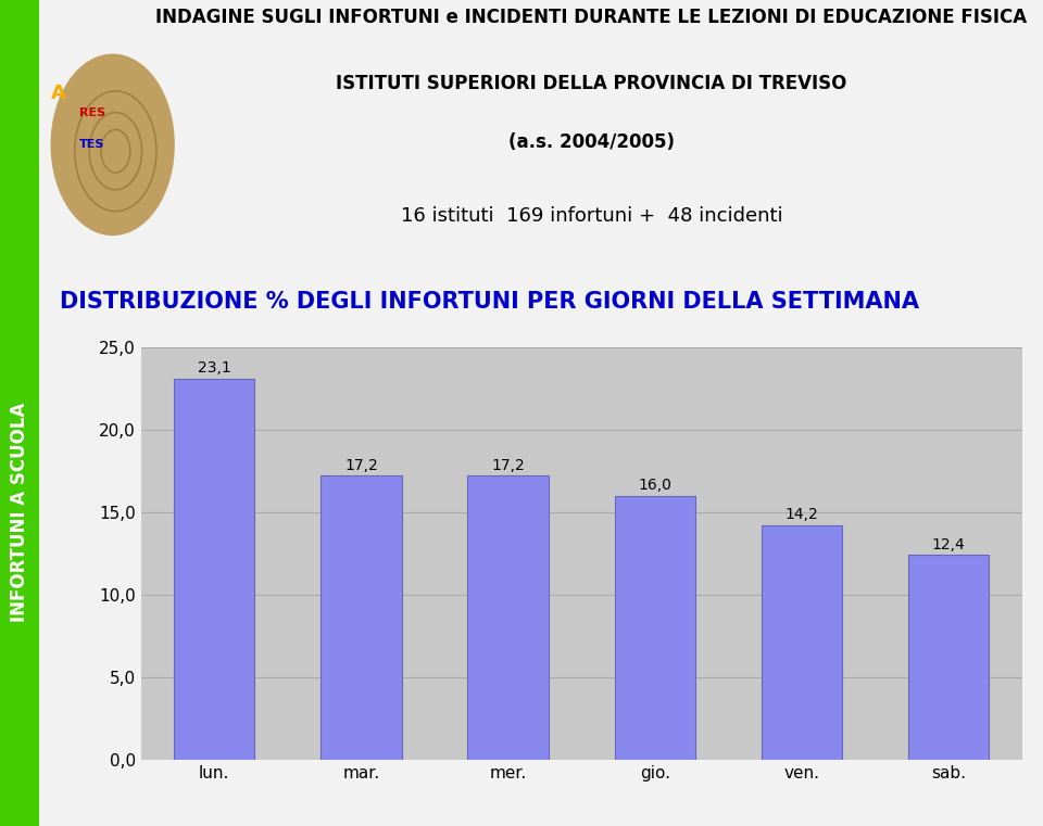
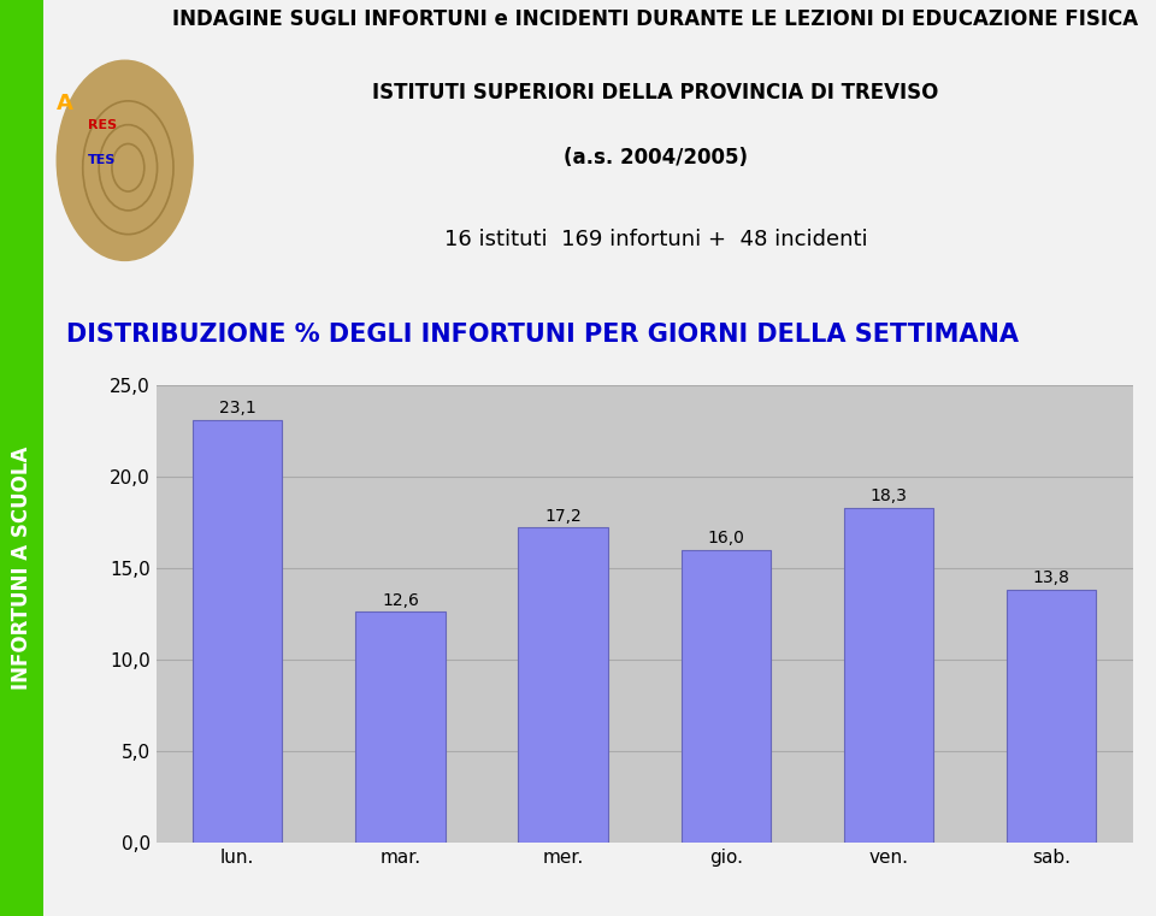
mar.: 17,2 -> 12,6
ven.: 14,2 -> 18,3
sab.: 12,4 -> 13,8
